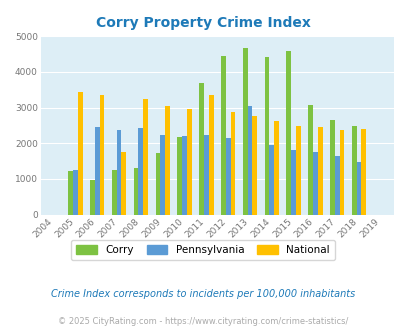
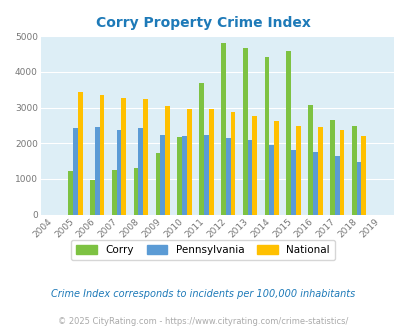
Pennsylvania/2005: 1250 -> 2430
National/2007: 1750 -> 3260
National/2011: 3350 -> 2950
Corry/2012: 4450 -> 4820
Pennsylvania/2013: 3050 -> 2080
National/2018: 2400 -> 2200
